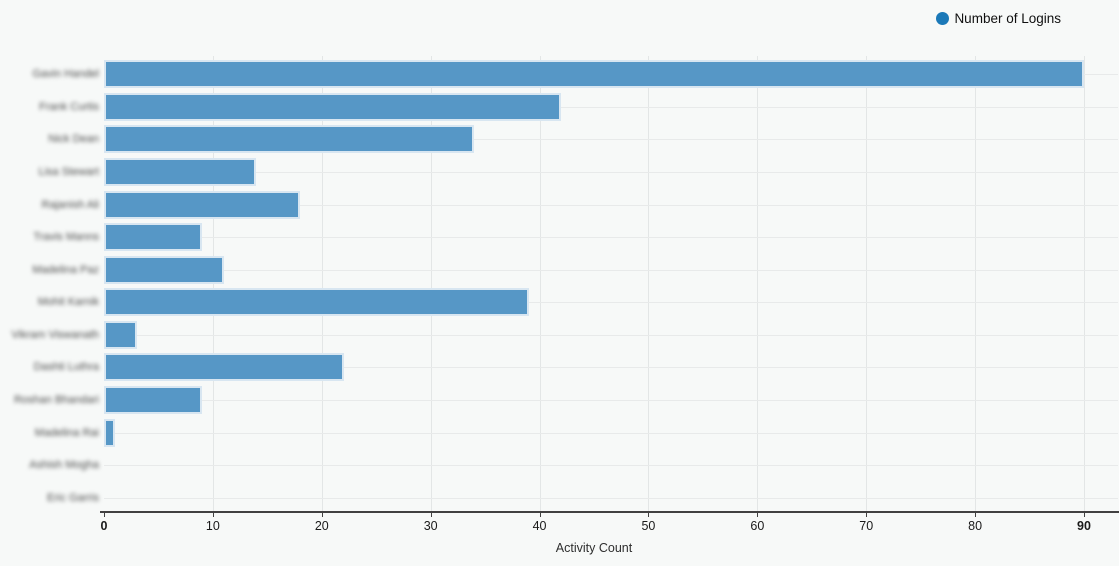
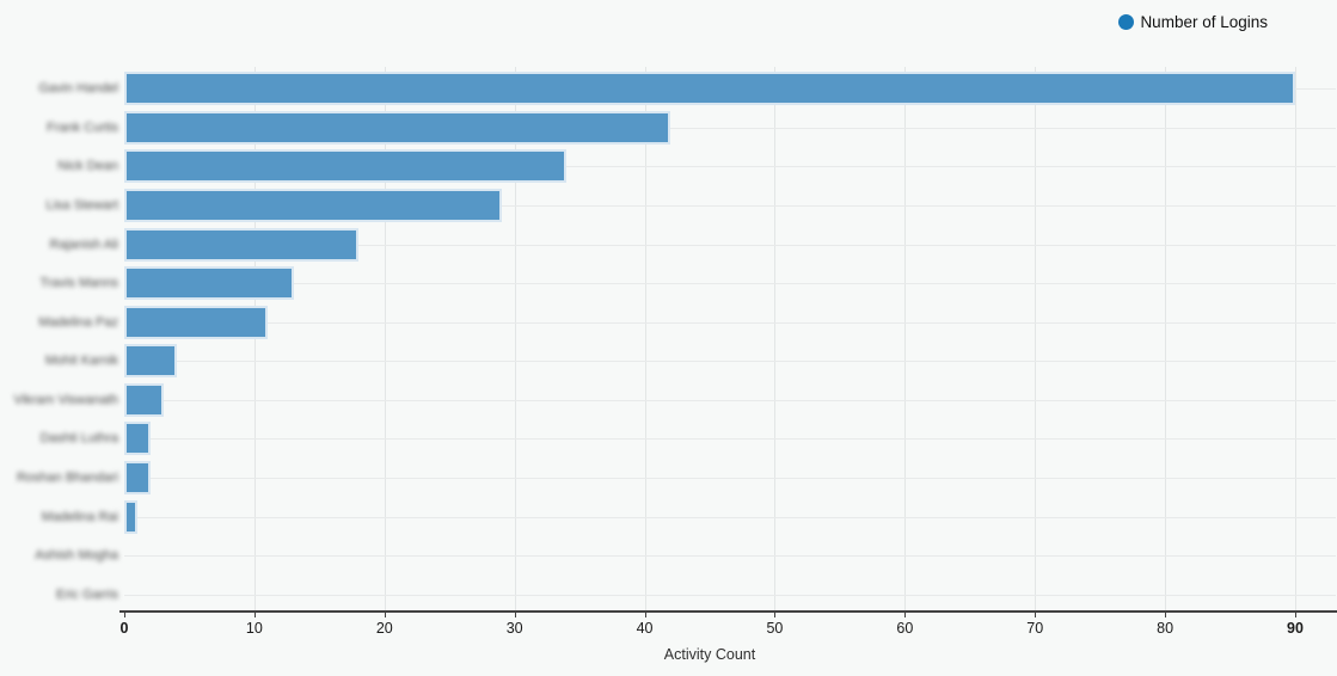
Lisa Stewart: 14 -> 29
Travis Manns: 9 -> 13
Mohit Karnik: 39 -> 4
Dashti Luthra: 22 -> 2
Roshan Bhandari: 9 -> 2
